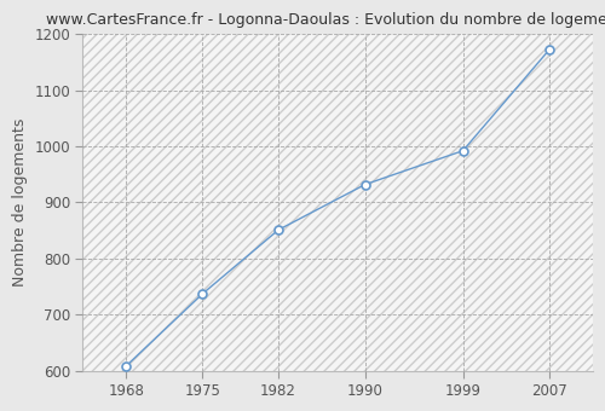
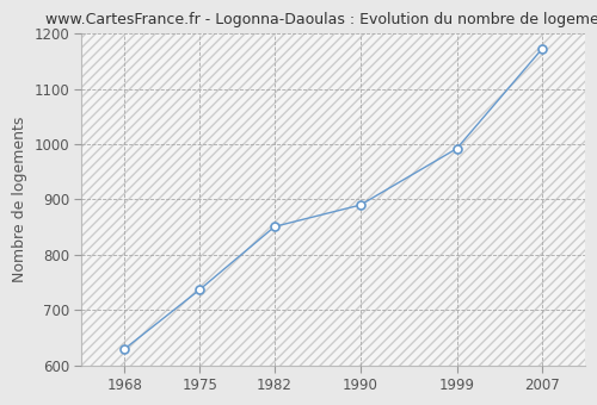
1968: 609 -> 630
1990: 932 -> 890
